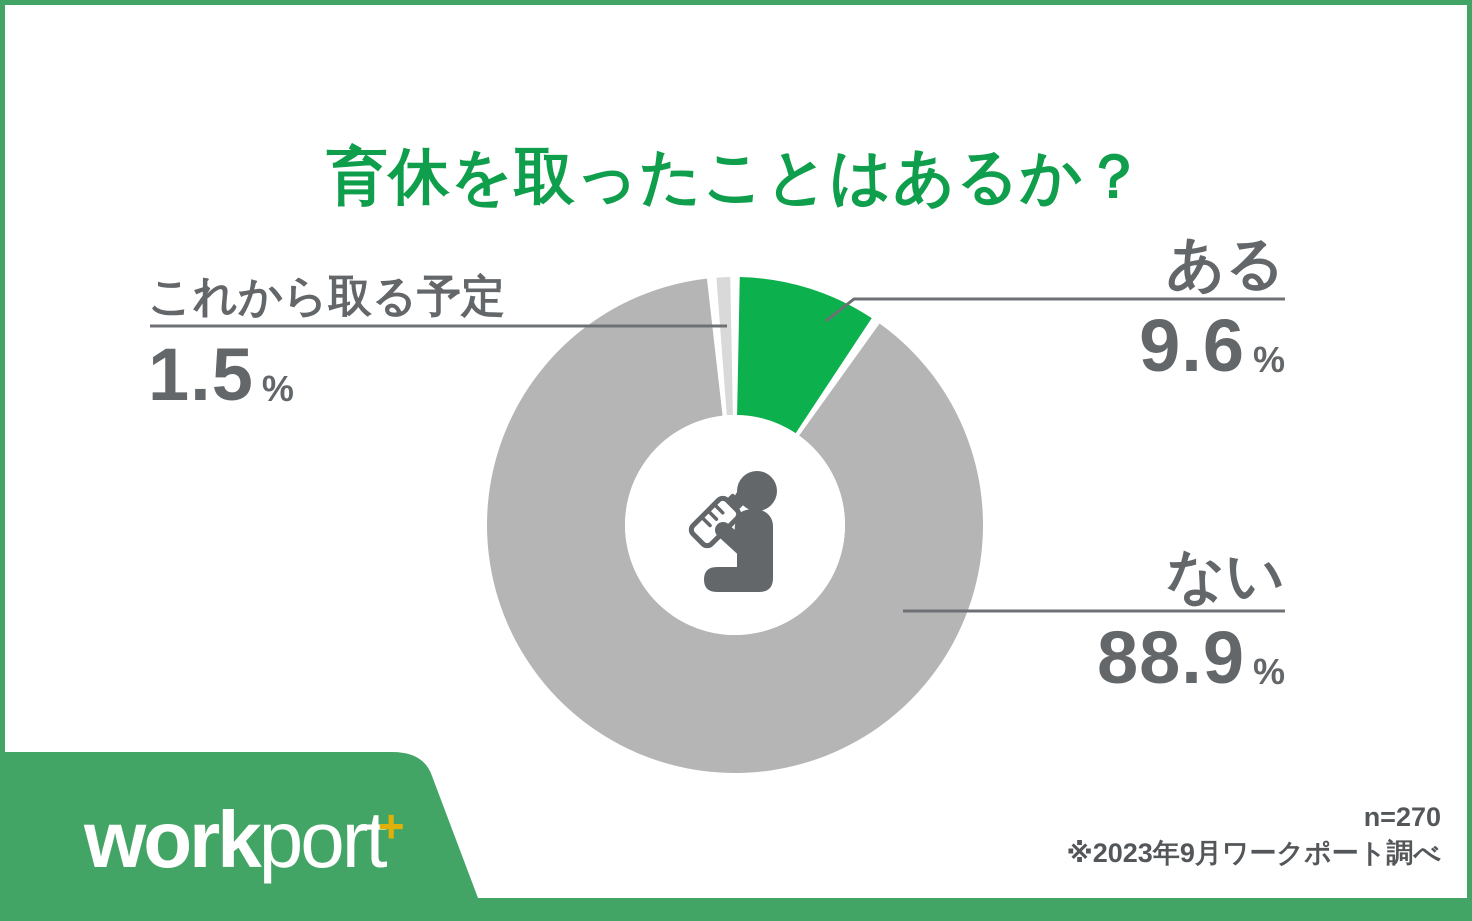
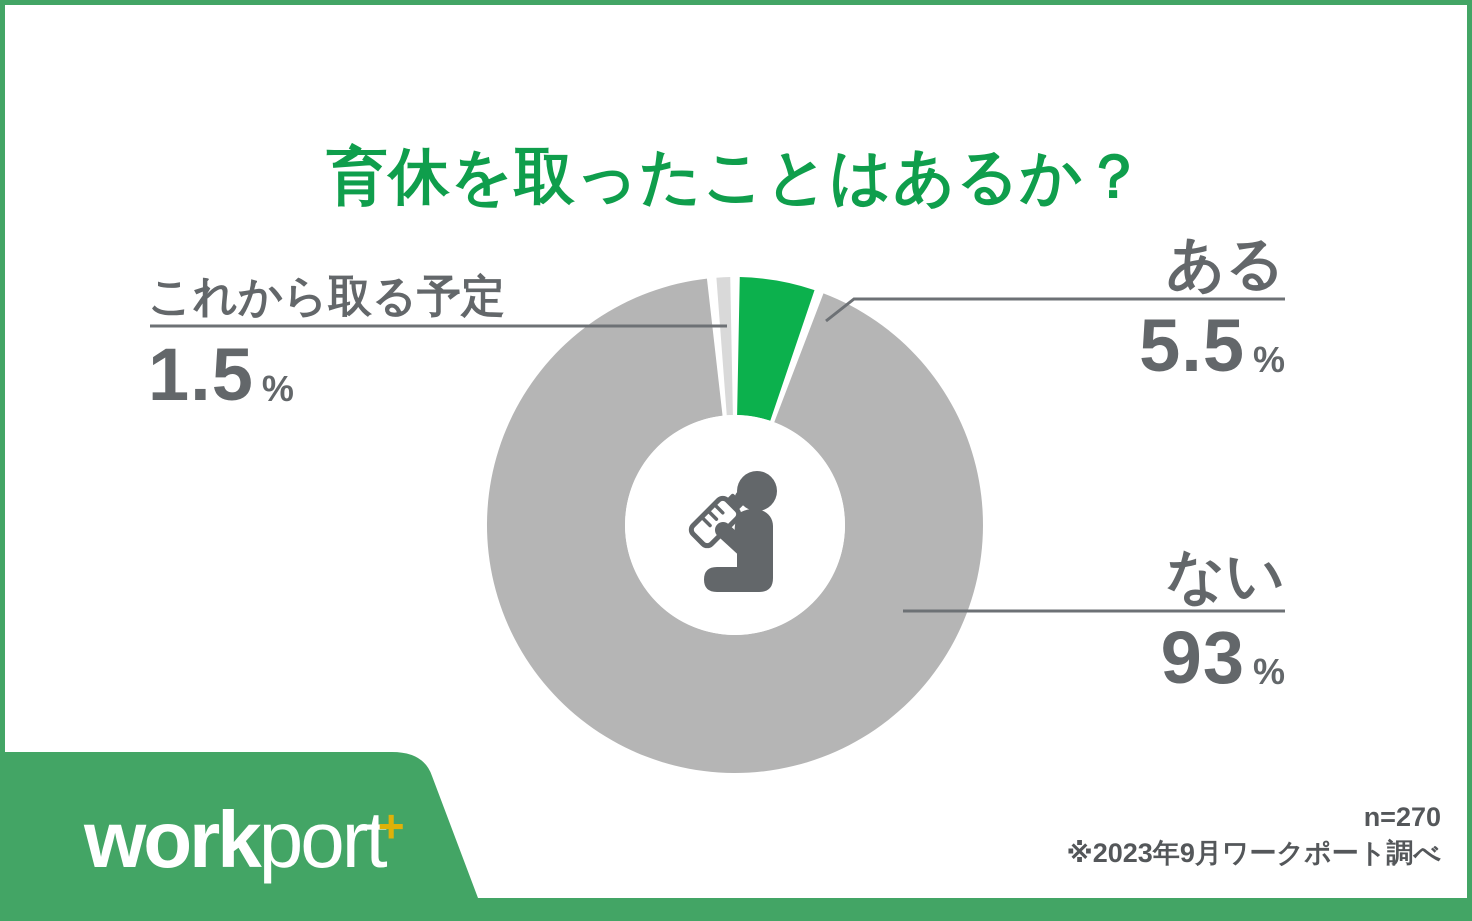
ある: 9.6 -> 5.5
ない: 88.9 -> 93
